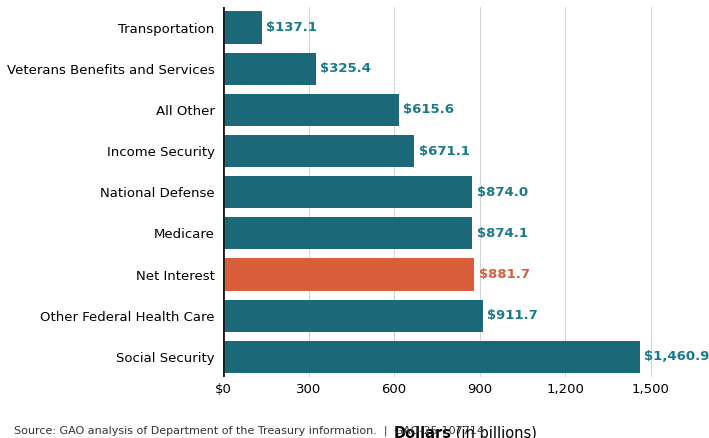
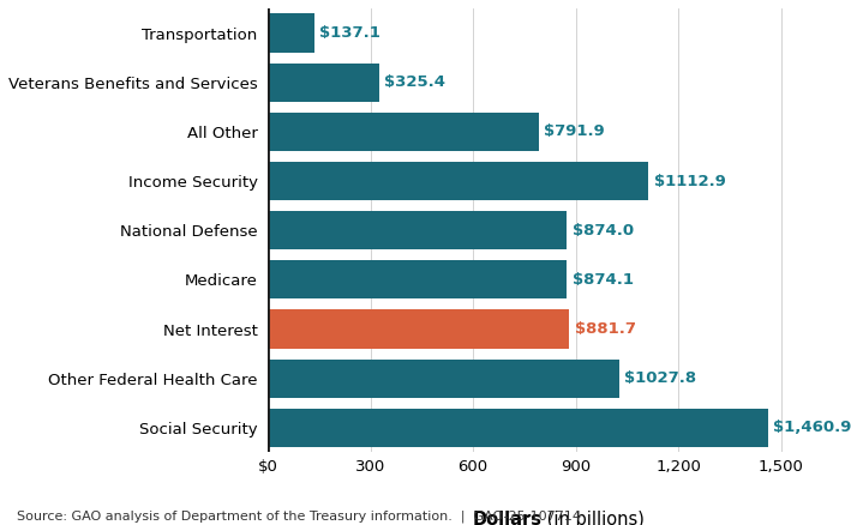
All Other: $615.6 -> $791.9
Income Security: $671.1 -> $1112.9
Other Federal Health Care: $911.7 -> $1027.8
